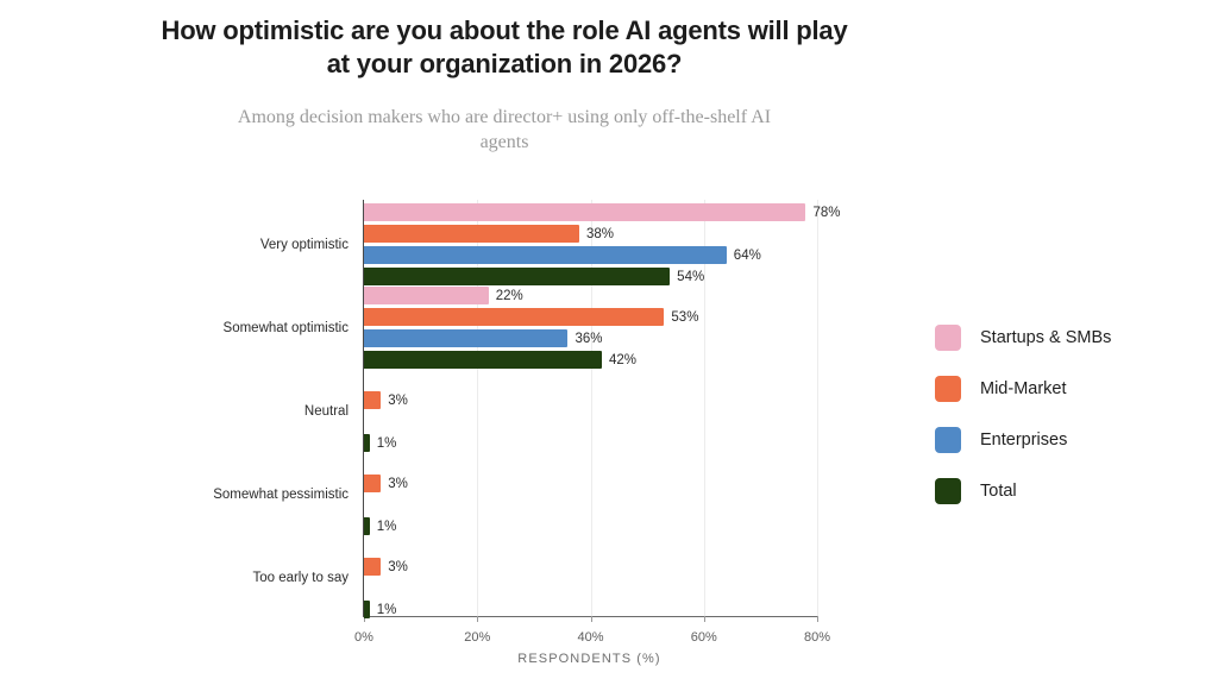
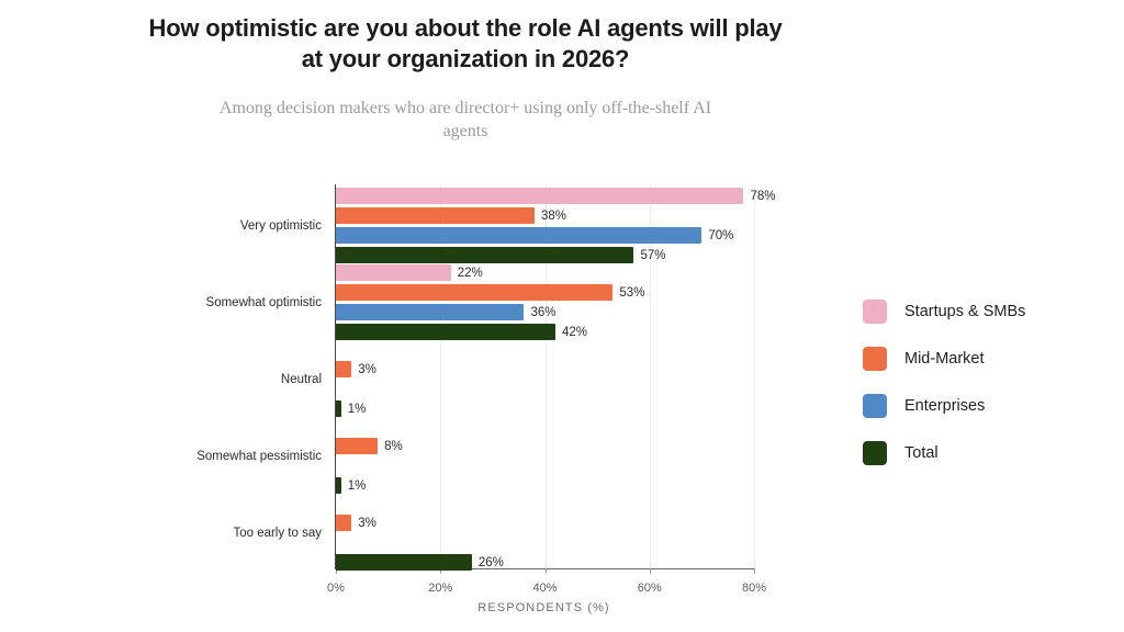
Enterprises/Very optimistic: 64% -> 70%
Total/Very optimistic: 54% -> 57%
Mid-Market/Somewhat pessimistic: 3% -> 8%
Total/Too early to say: 1% -> 26%
